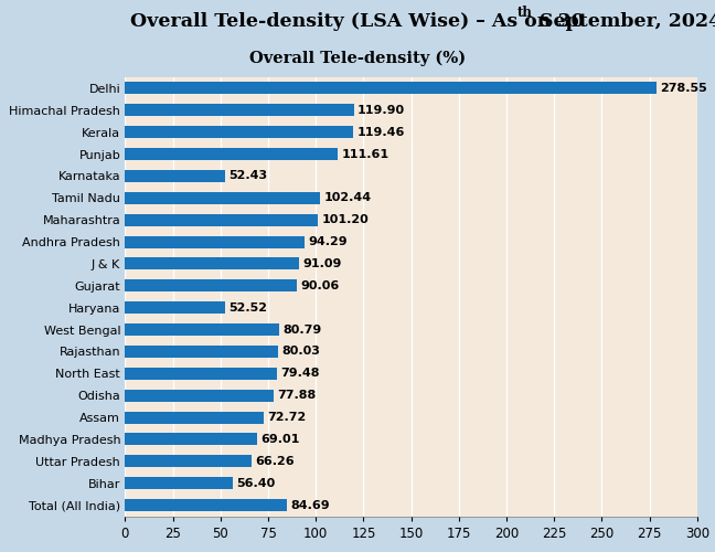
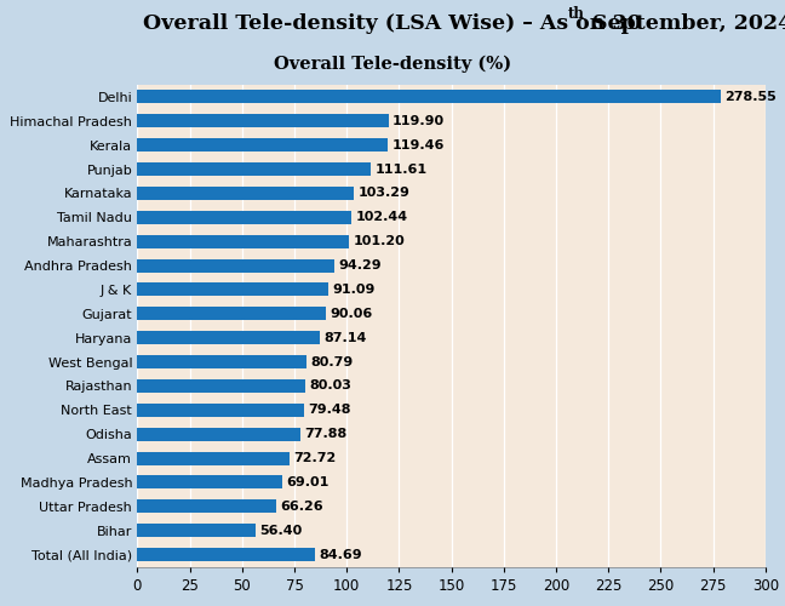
Karnataka: 52.43 -> 103.29
Haryana: 52.52 -> 87.14
